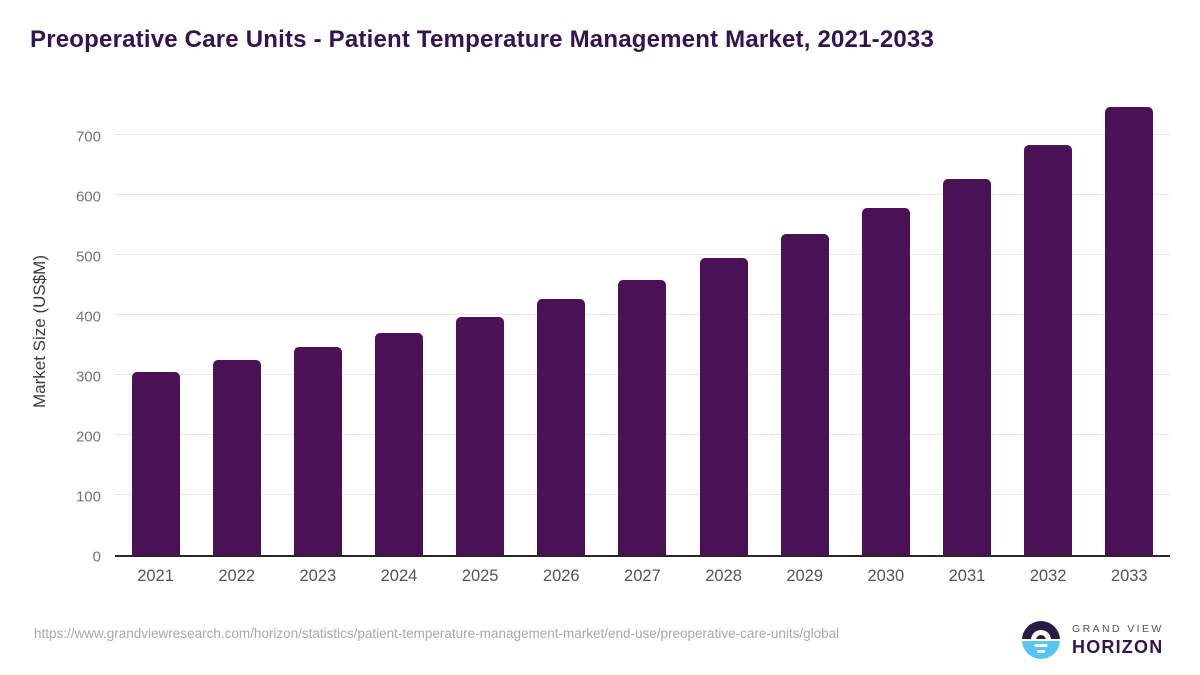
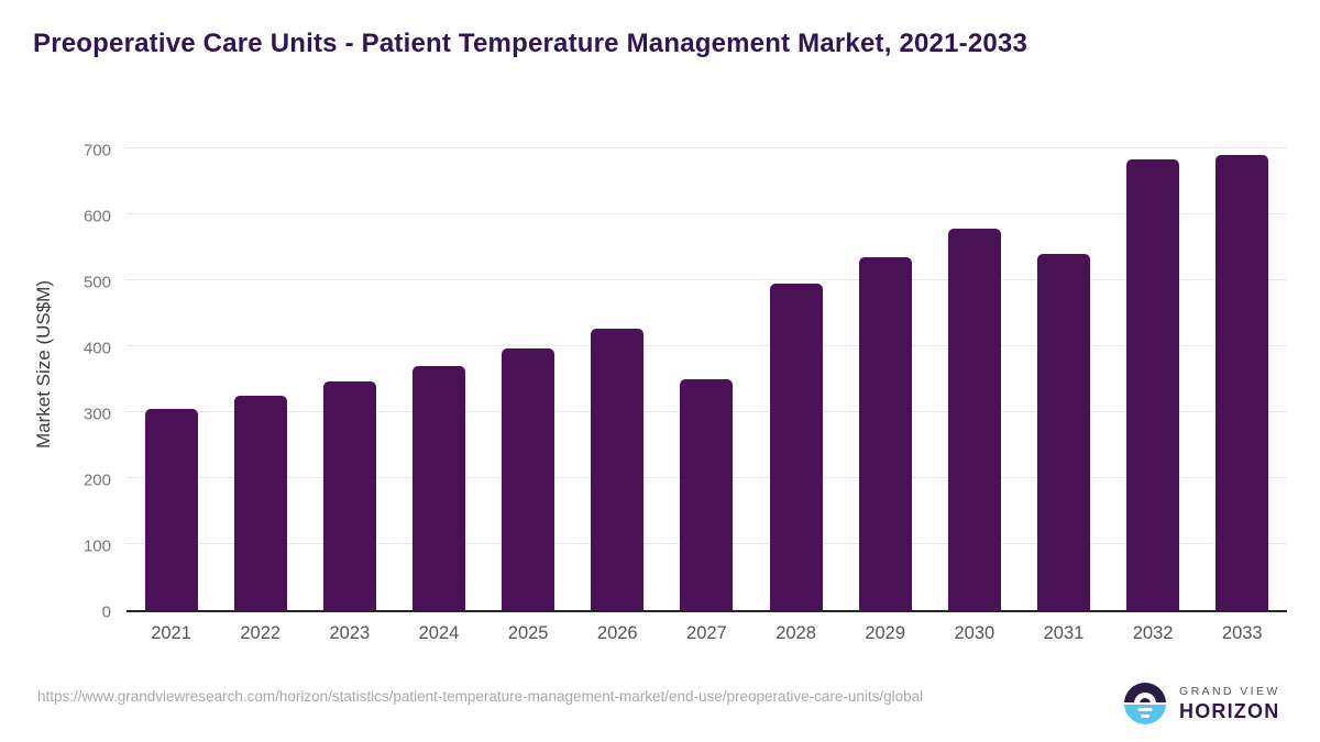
2027: 460 -> 350
2031: 630 -> 540
2033: 750 -> 690
